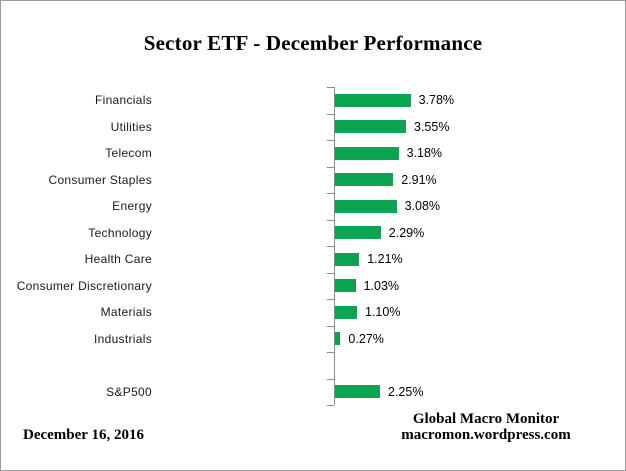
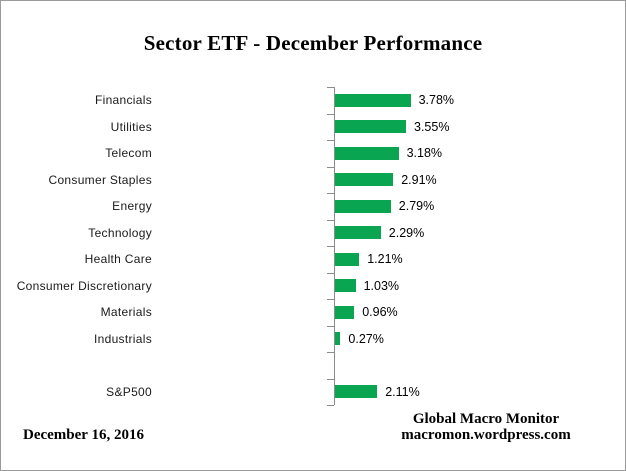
Energy: 3.08% -> 2.79%
Materials: 1.10% -> 0.96%
S&P500: 2.25% -> 2.11%
